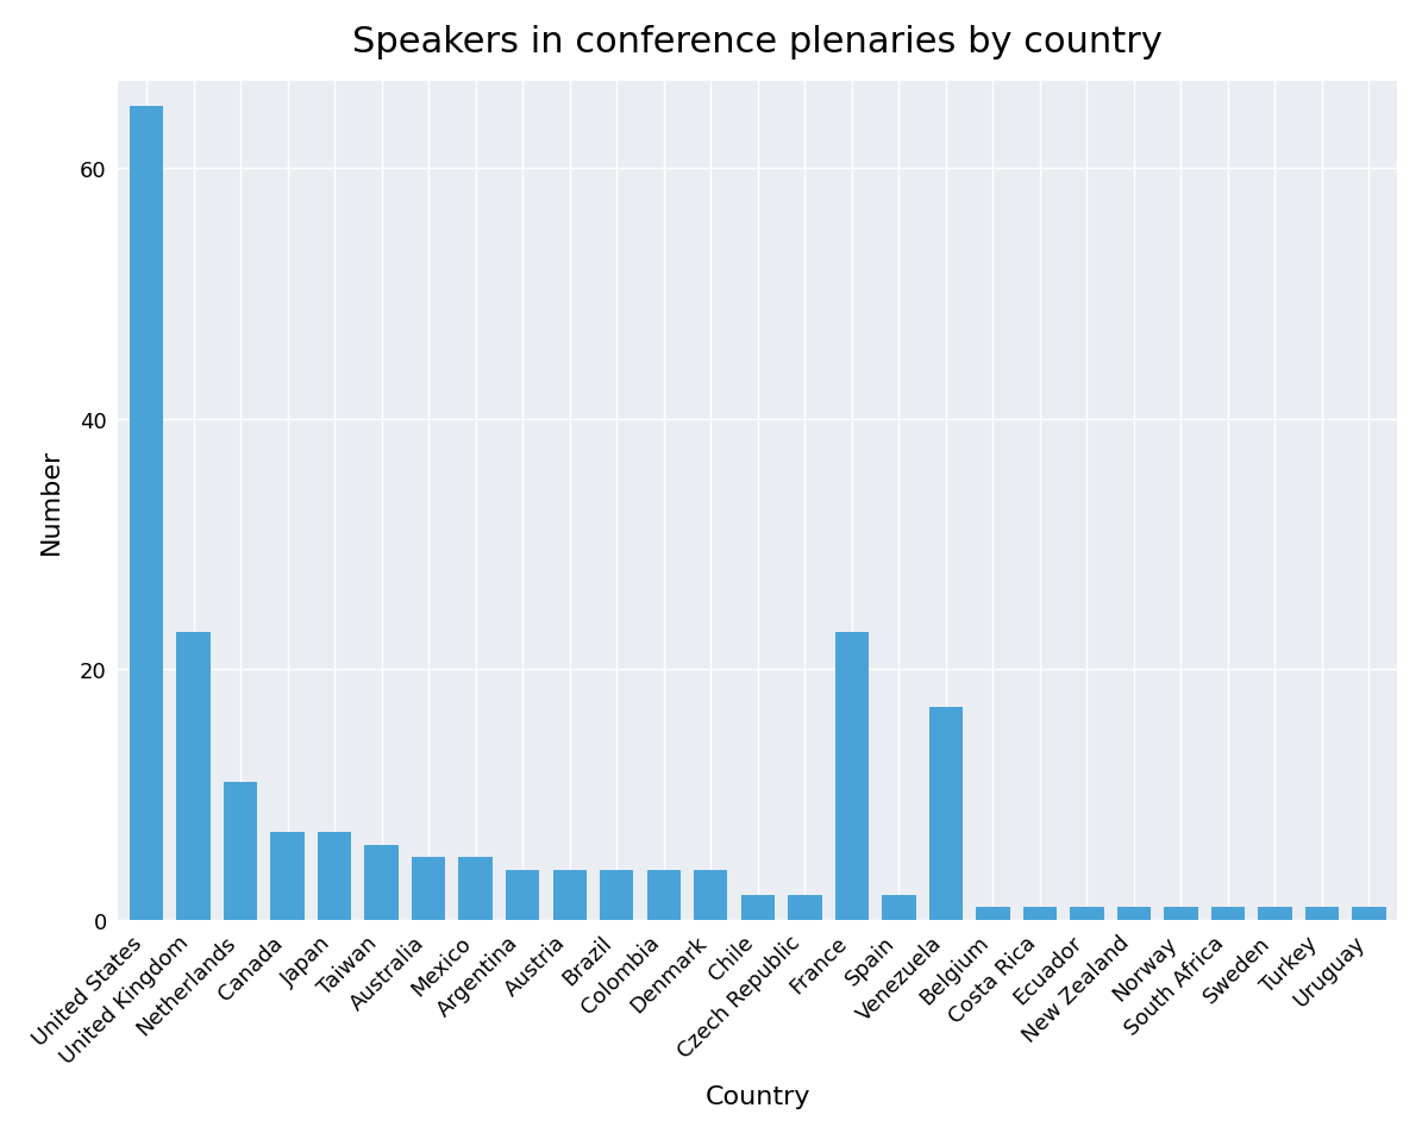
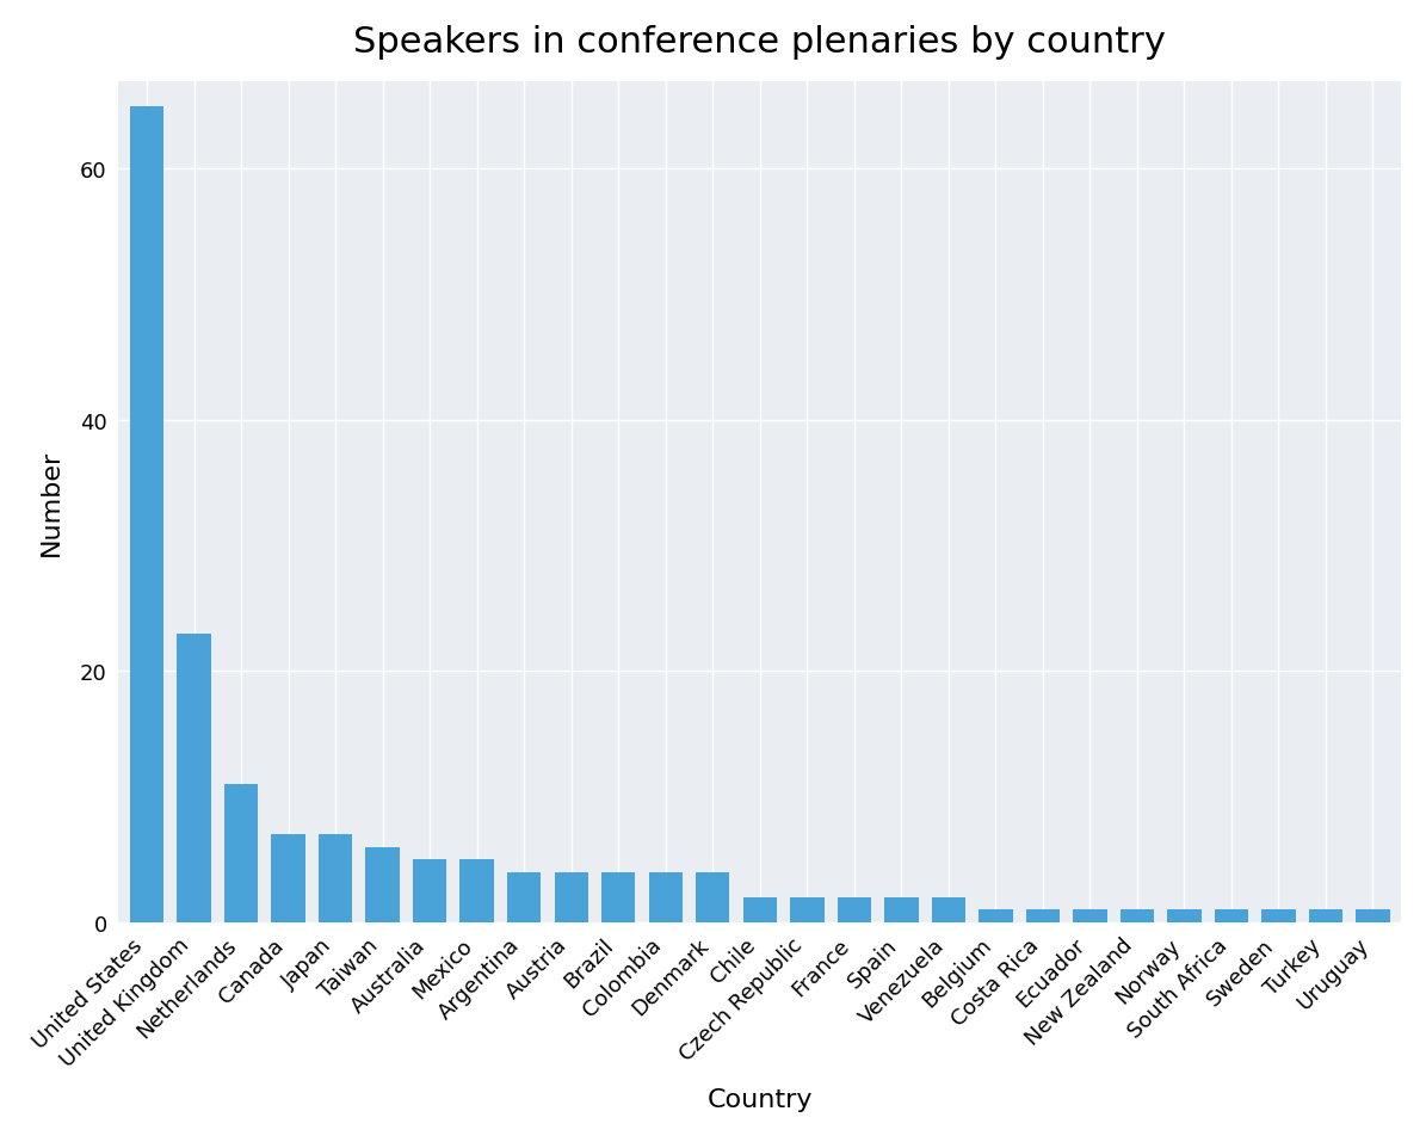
France: 23 -> 2
Venezuela: 17 -> 2
